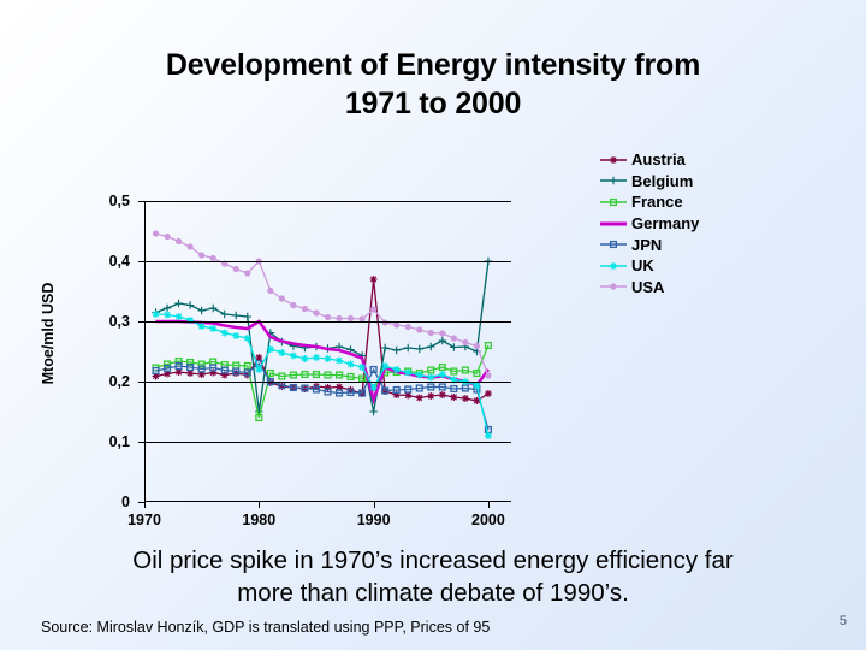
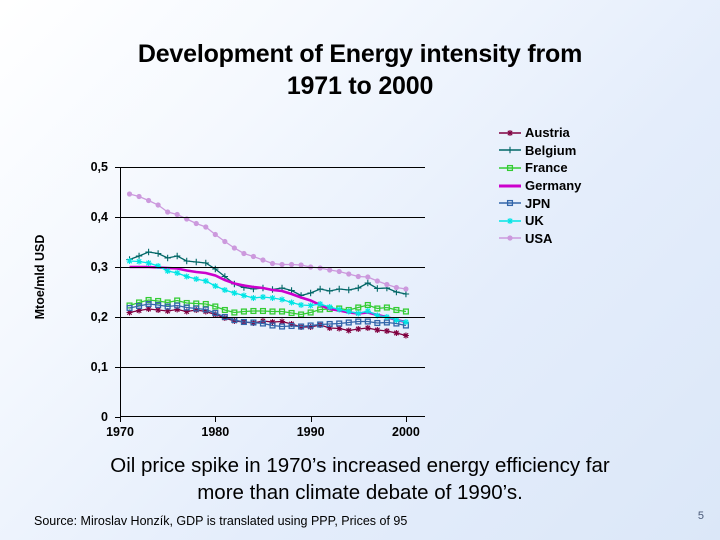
Austria/1980: 0,24 -> 0,20
Belgium/1980: 0,15 -> 0,30
France/1980: 0,14 -> 0,22
Germany/1980: 0,30 -> 0,28
JPN/1980: 0,23 -> 0,21
UK/1980: 0,22 -> 0,26
USA/1980: 0,40 -> 0,36
Austria/1990: 0,37 -> 0,18
Belgium/1990: 0,15 -> 0,25
France/1990: 0,19 -> 0,21
Germany/1990: 0,17 -> 0,23
JPN/1990: 0,22 -> 0,18
UK/1990: 0,19 -> 0,22
USA/1990: 0,32 -> 0,30
Austria/2000: 0,18 -> 0,16
Belgium/2000: 0,40 -> 0,25
France/2000: 0,26 -> 0,21
Germany/2000: 0,22 -> 0,19
JPN/2000: 0,12 -> 0,18
UK/2000: 0,11 -> 0,19
USA/2000: 0,21 -> 0,26
